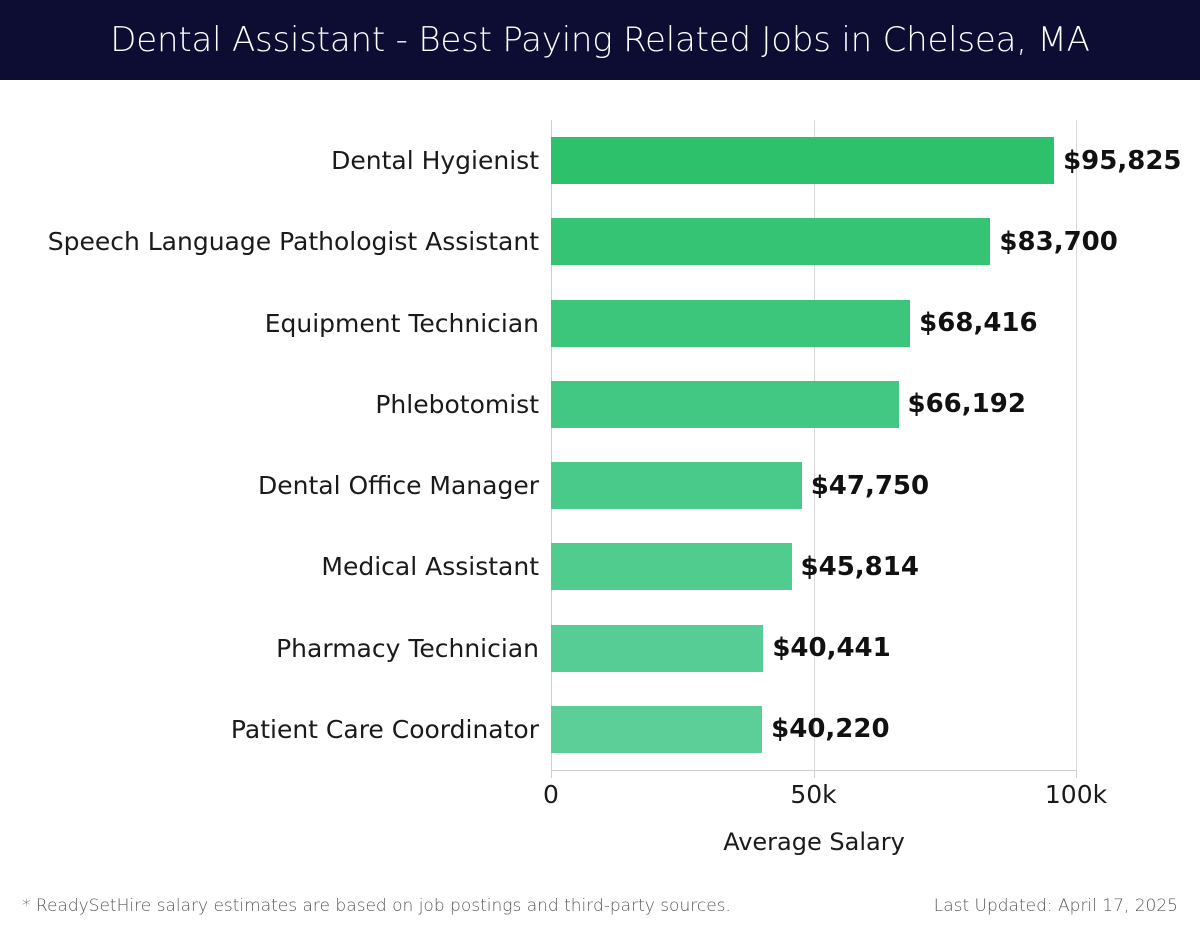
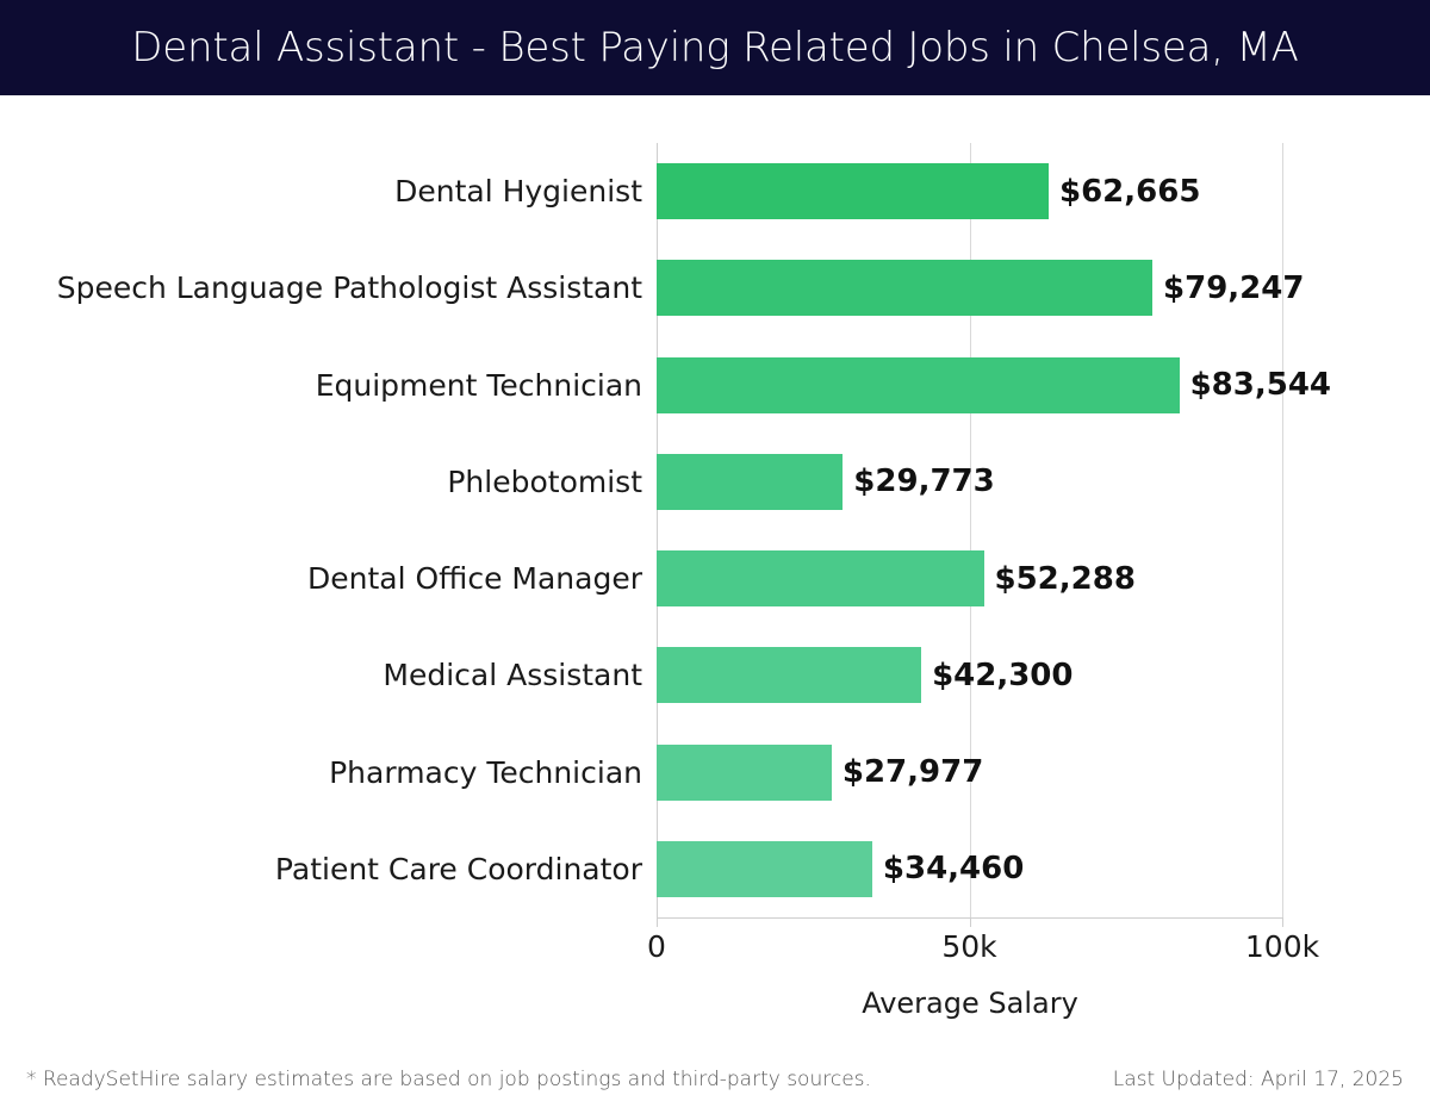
Dental Hygienist: $95,825 -> $62,665
Speech Language Pathologist Assistant: $83,700 -> $79,247
Equipment Technician: $68,416 -> $83,544
Phlebotomist: $66,192 -> $29,773
Dental Office Manager: $47,750 -> $52,288
Medical Assistant: $45,814 -> $42,300
Pharmacy Technician: $40,441 -> $27,977
Patient Care Coordinator: $40,220 -> $34,460
